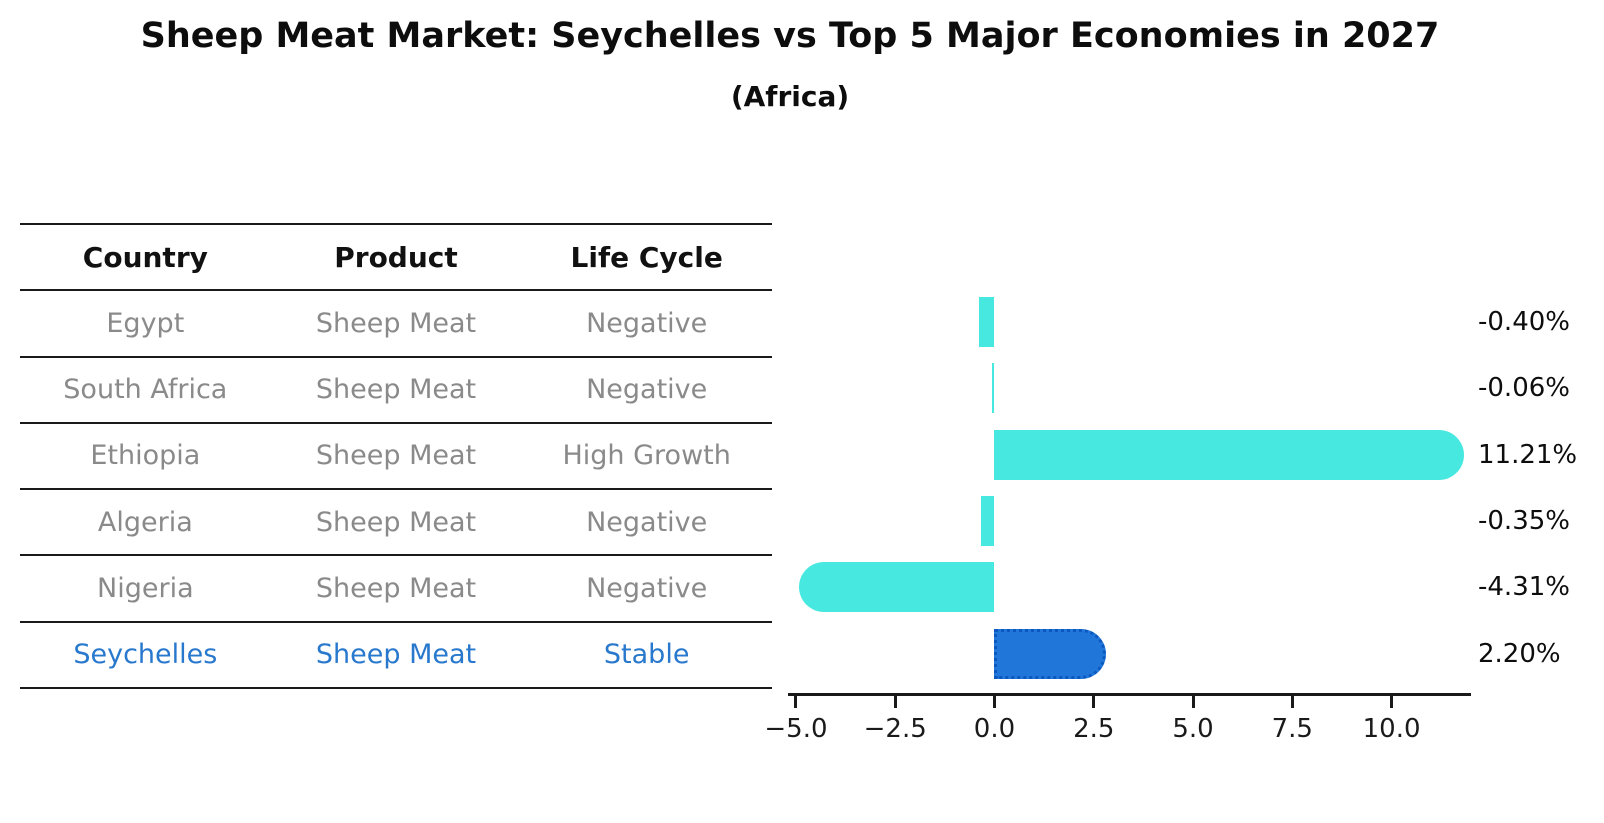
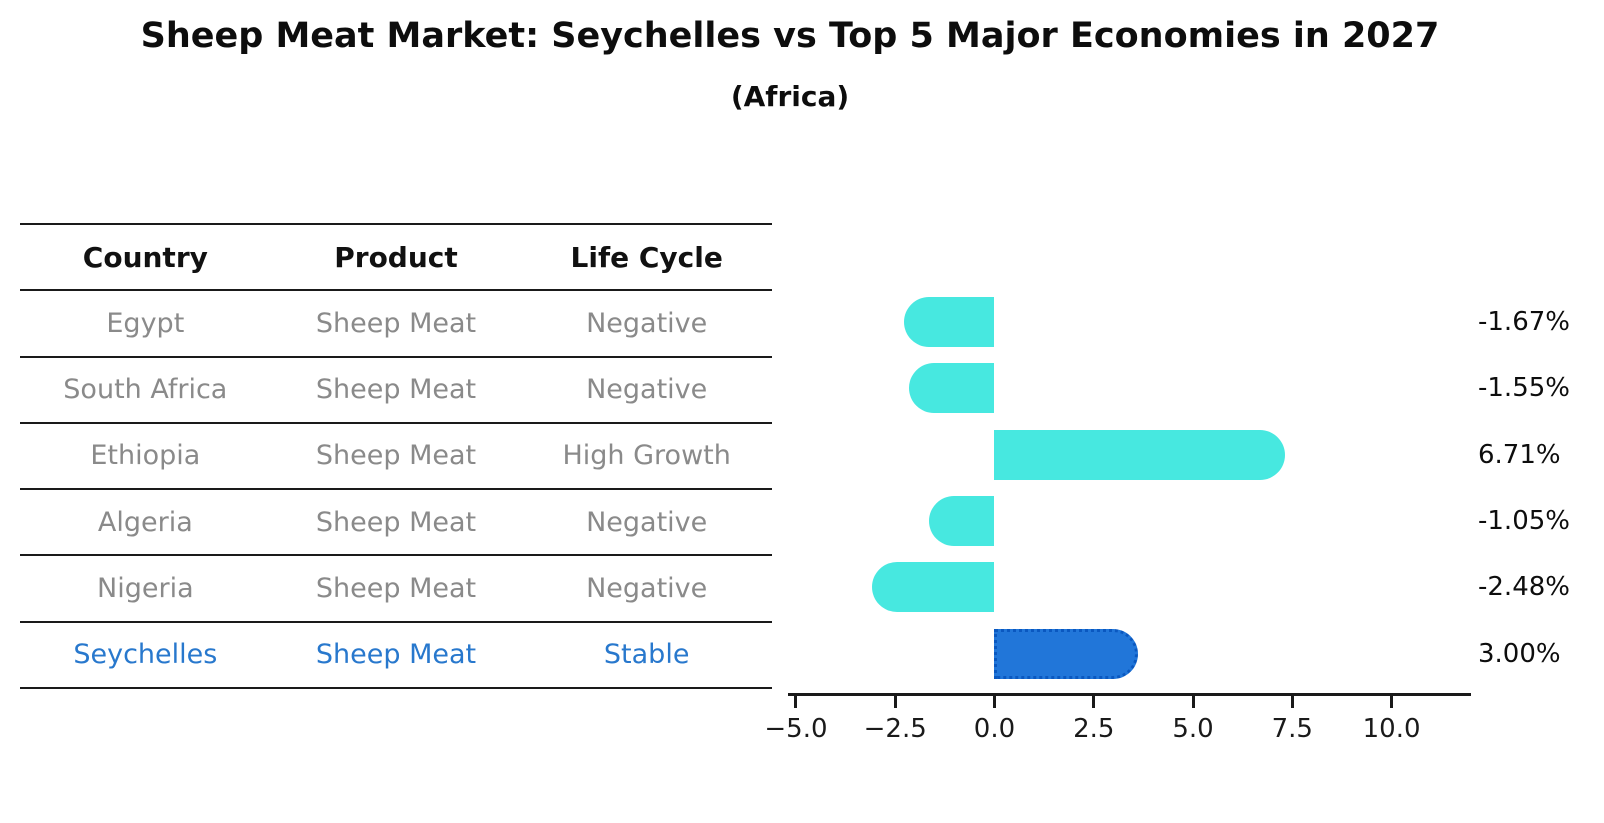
Egypt: -0.40% -> -1.67%
South Africa: -0.06% -> -1.55%
Ethiopia: 11.21% -> 6.71%
Algeria: -0.35% -> -1.05%
Nigeria: -4.31% -> -2.48%
Seychelles: 2.20% -> 3.00%
